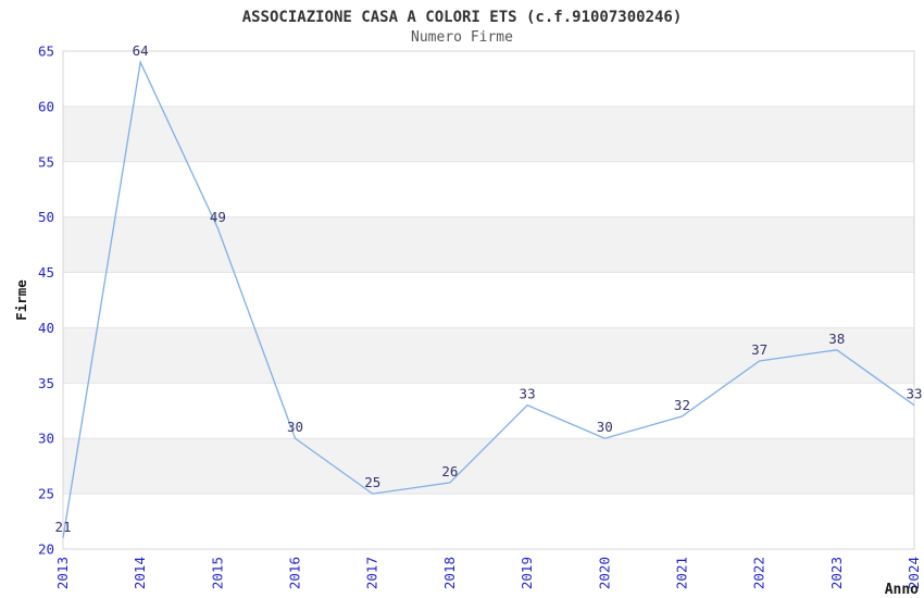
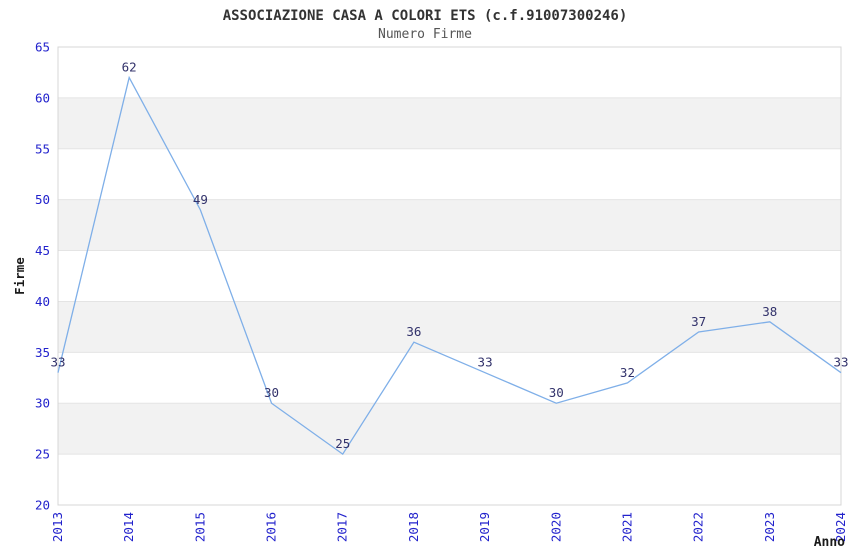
2013: 21 -> 33
2014: 64 -> 62
2018: 26 -> 36
